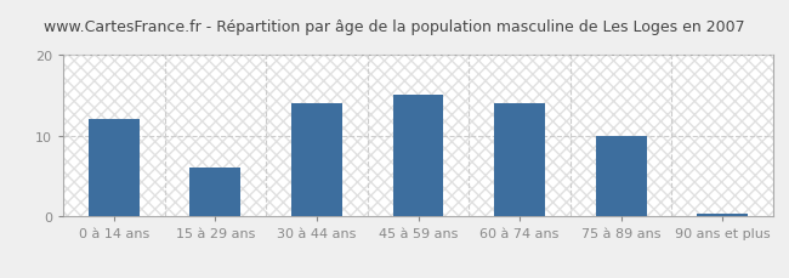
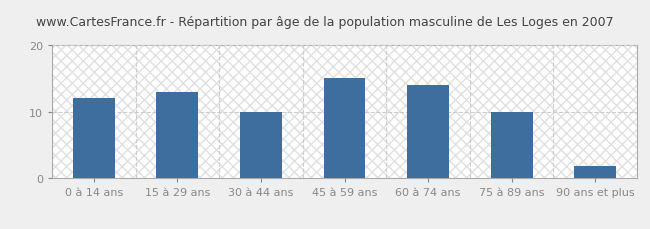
15 à 29 ans: 6.0 -> 13.0
30 à 44 ans: 14.0 -> 10.0
90 ans et plus: 0.3 -> 1.8
